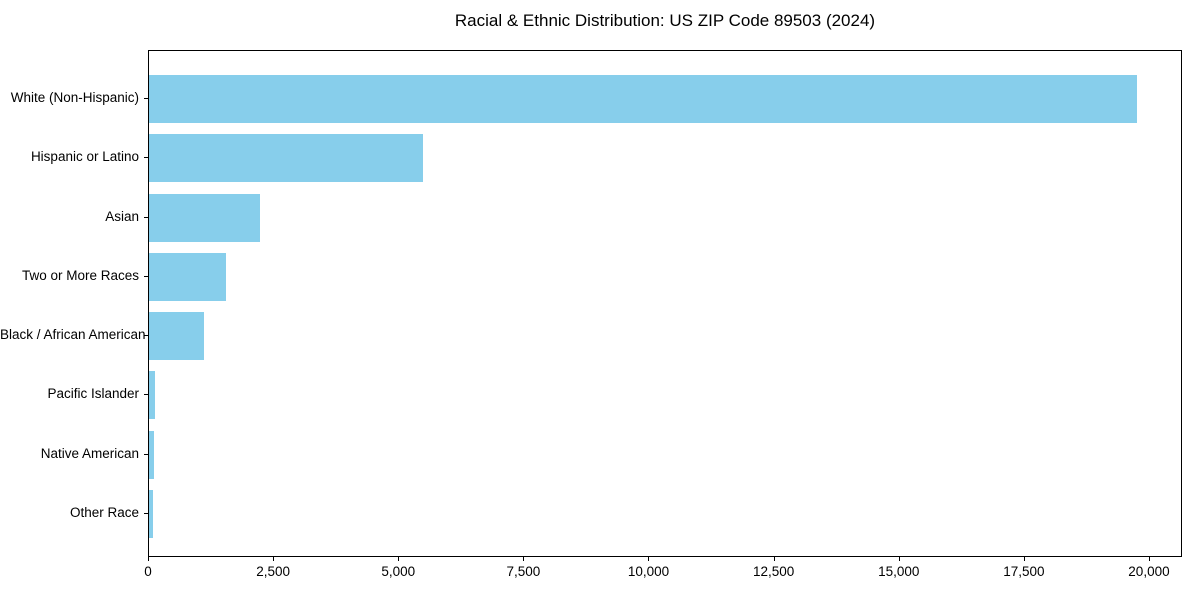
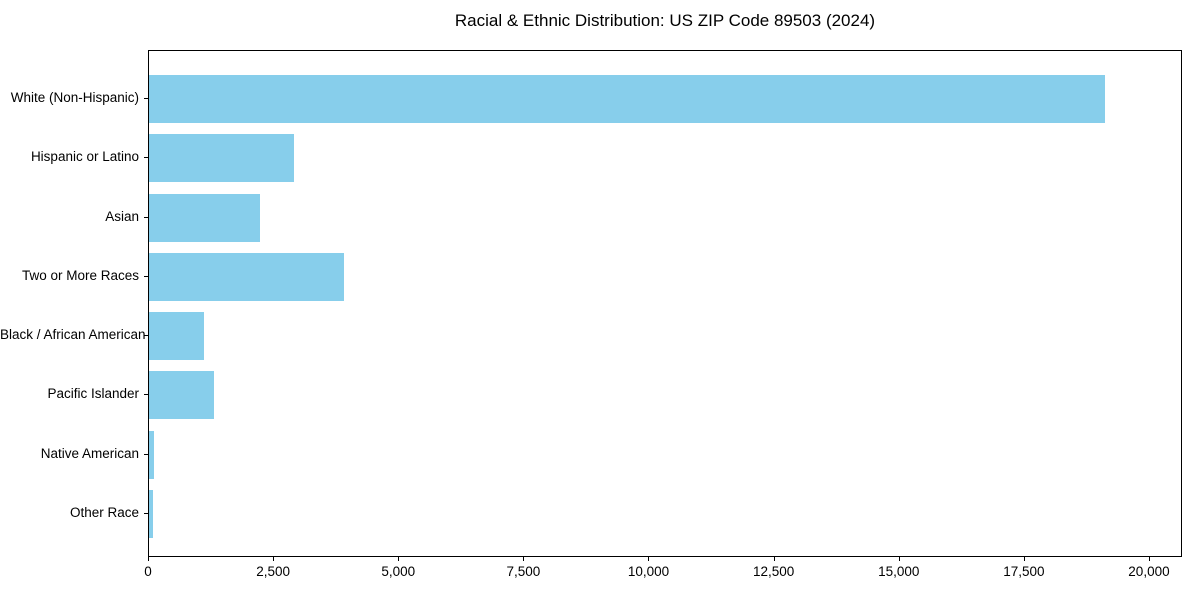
White (Non-Hispanic): 19800 -> 19100
Hispanic or Latino: 5500 -> 2900
Two or More Races: 1500 -> 3900
Pacific Islander: 100 -> 1300
